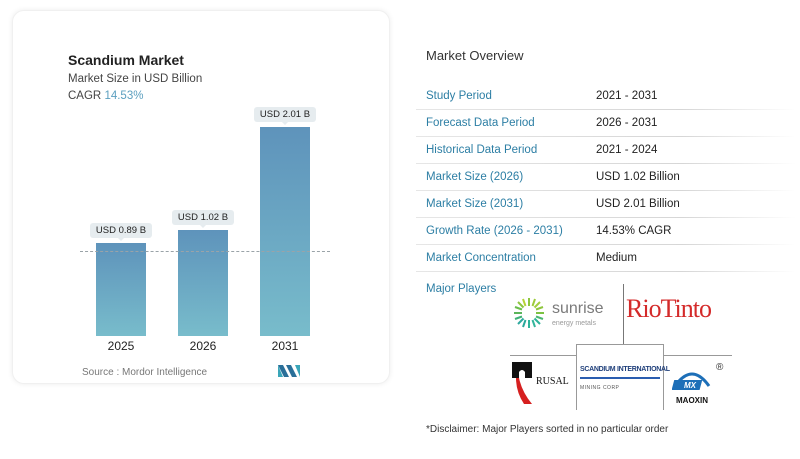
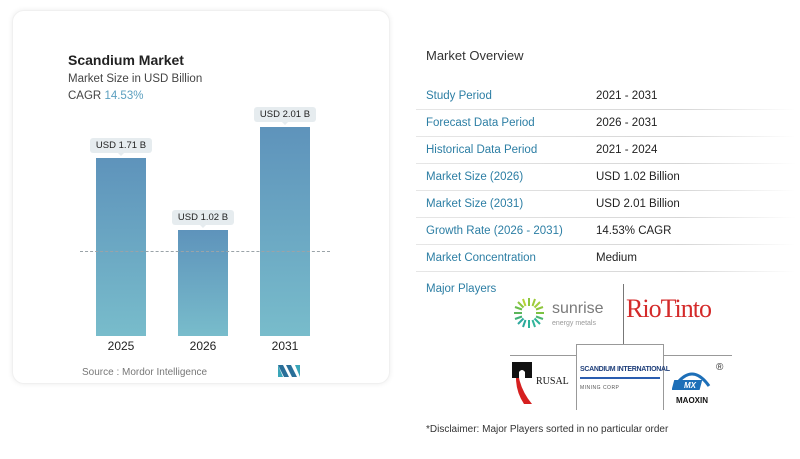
2025: 0.89 -> 1.71
